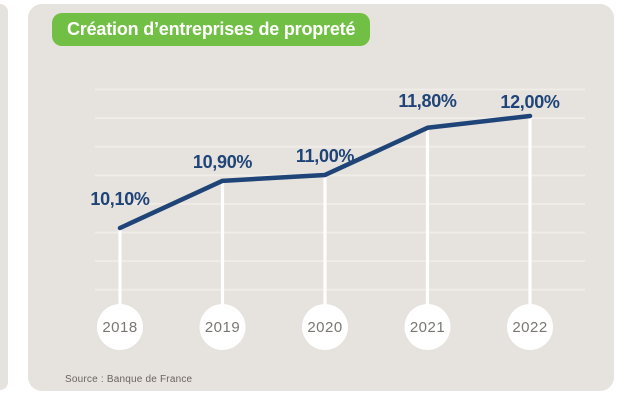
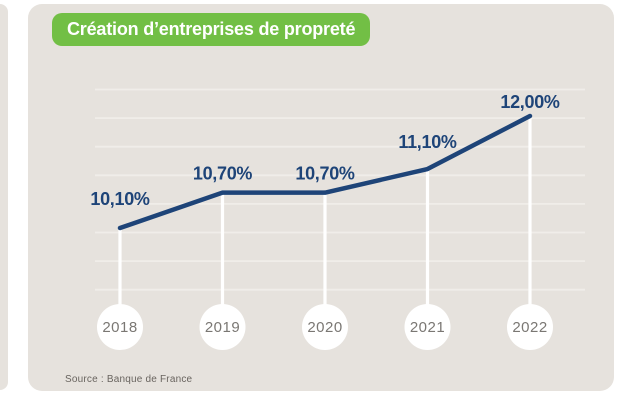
2019: 10,90% -> 10,70%
2020: 11,00% -> 10,70%
2021: 11,80% -> 11,10%
